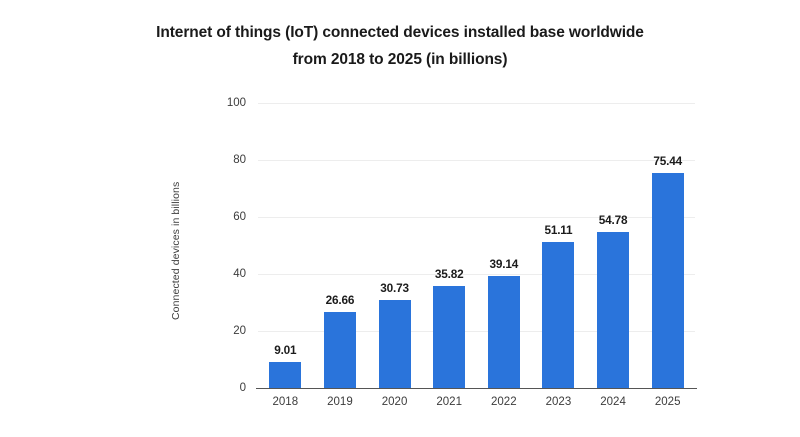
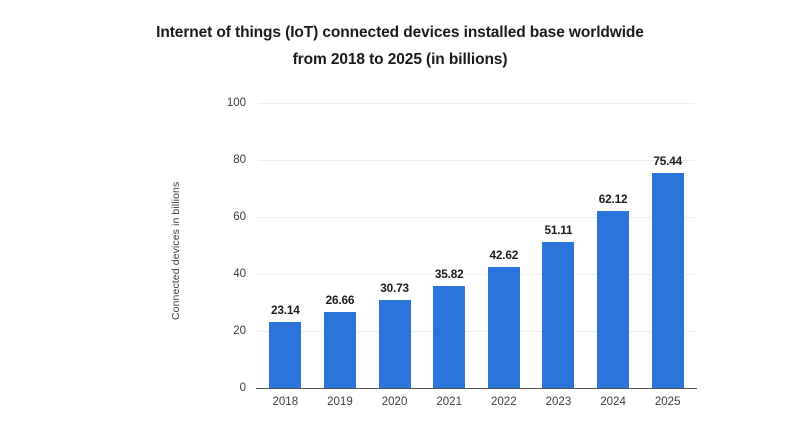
2018: 9.01 -> 23.14
2022: 39.14 -> 42.62
2024: 54.78 -> 62.12
